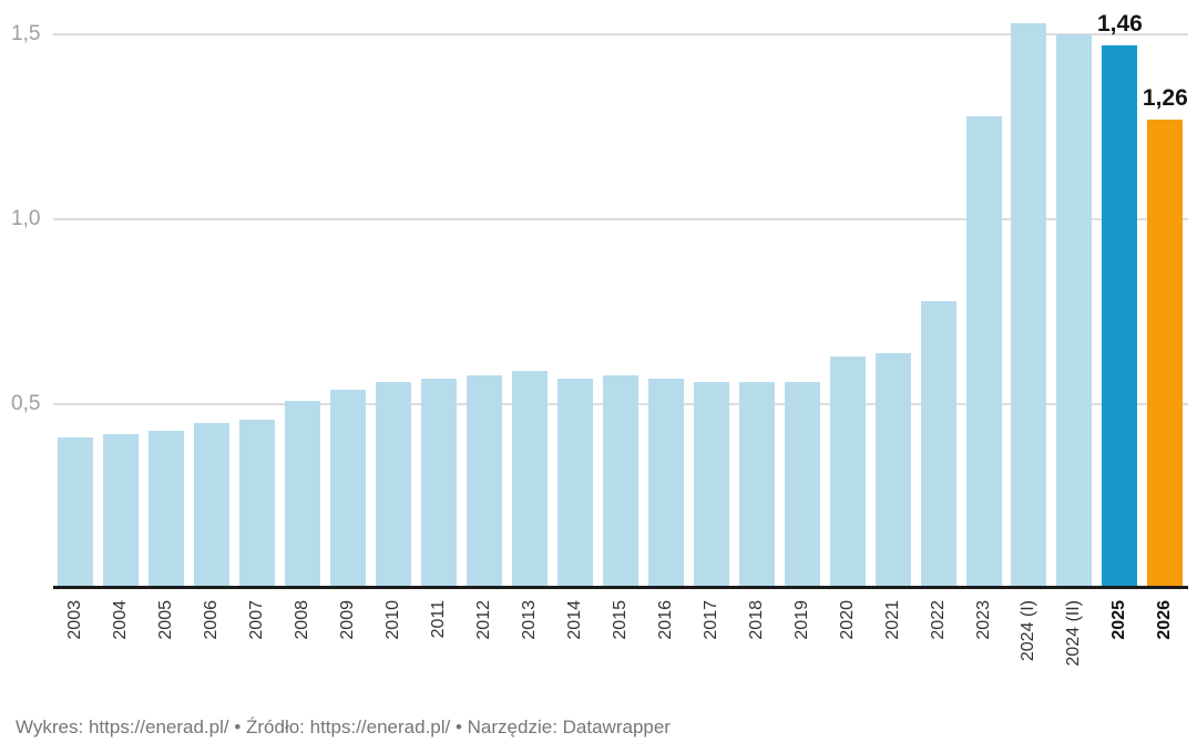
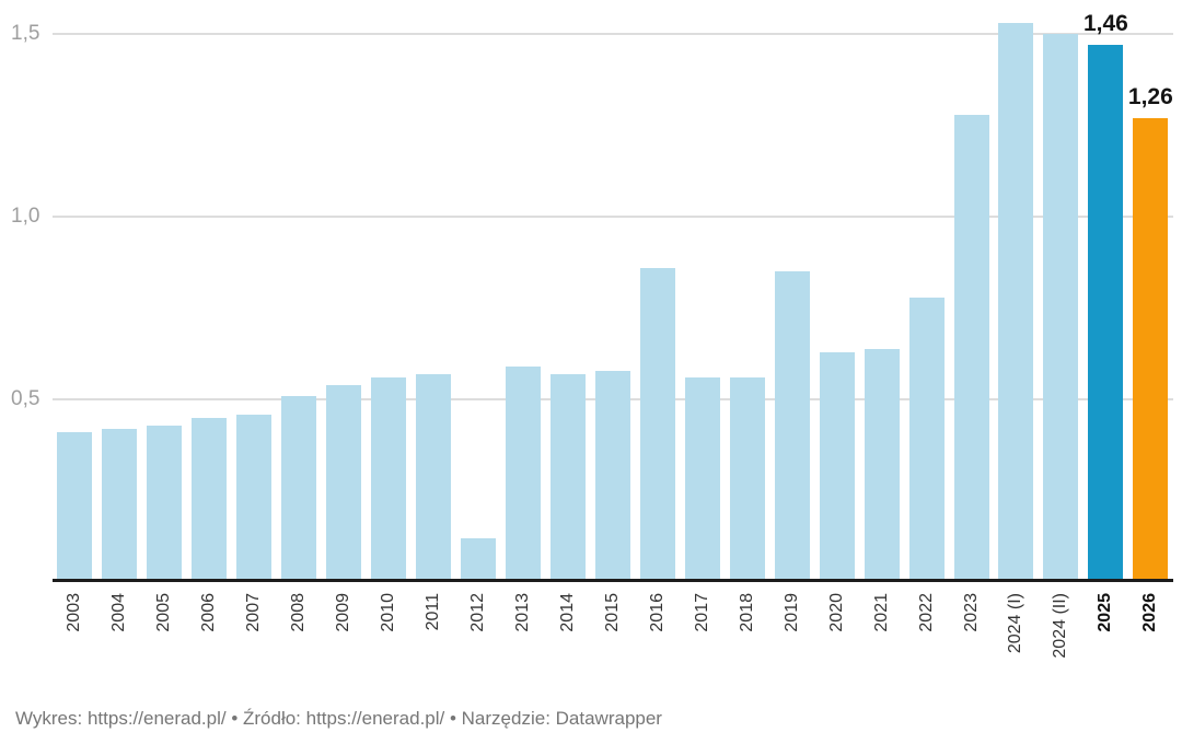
2012: 0,57 -> 0,11
2016: 0,56 -> 0,85
2019: 0,55 -> 0,84
